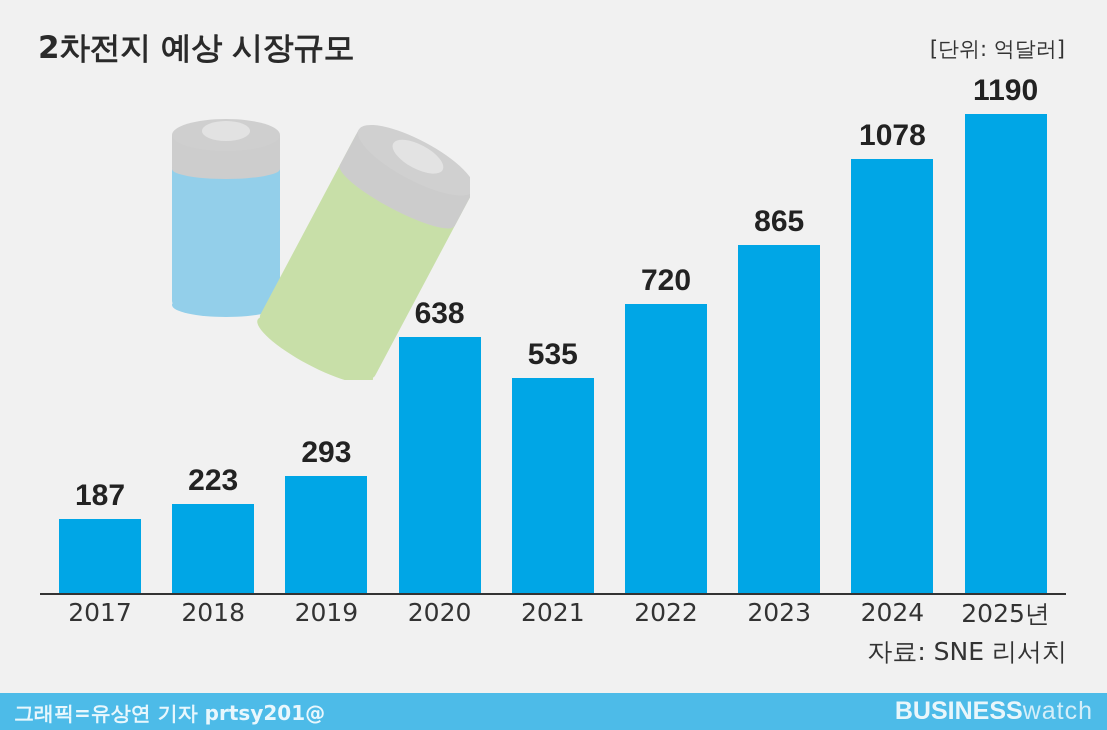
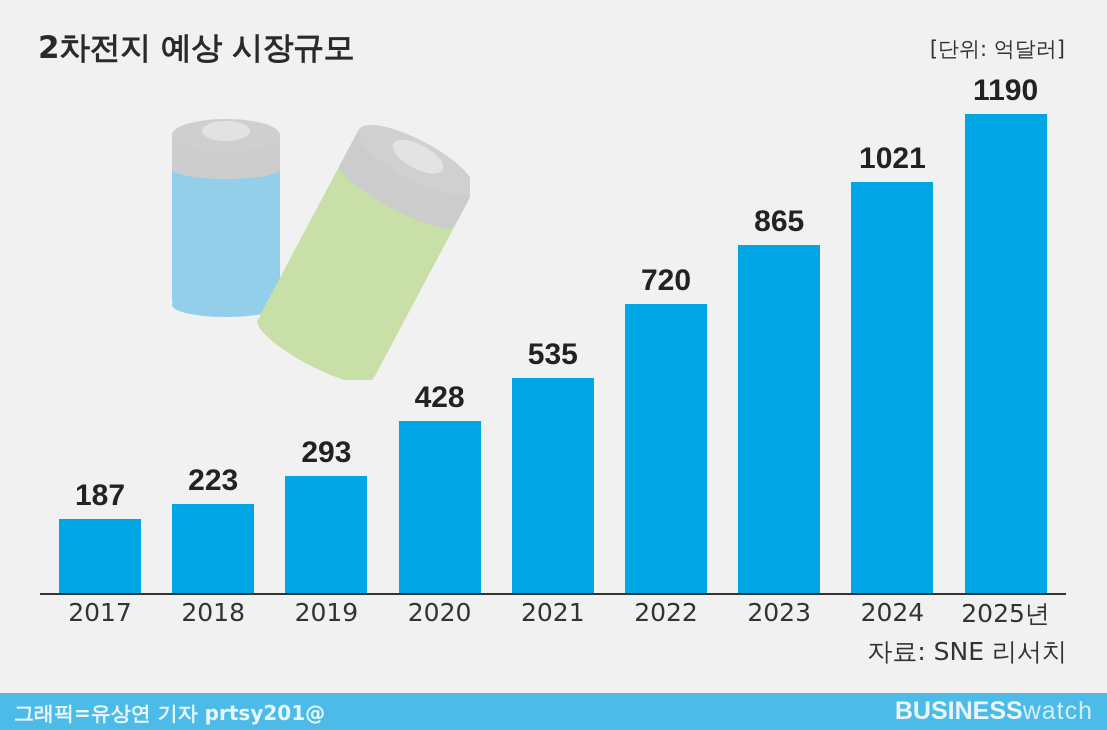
2020: 638 -> 428
2024: 1078 -> 1021
